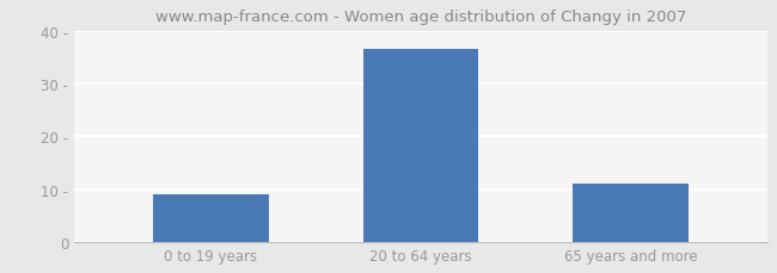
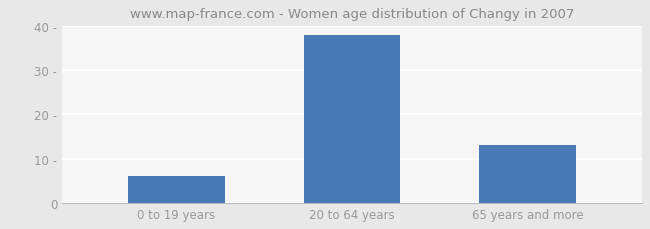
0 to 19 years: 9.0 - -> 6.0 -
20 to 64 years: 36.5 - -> 38.0 -
65 years and more: 11.0 - -> 13.0 -
